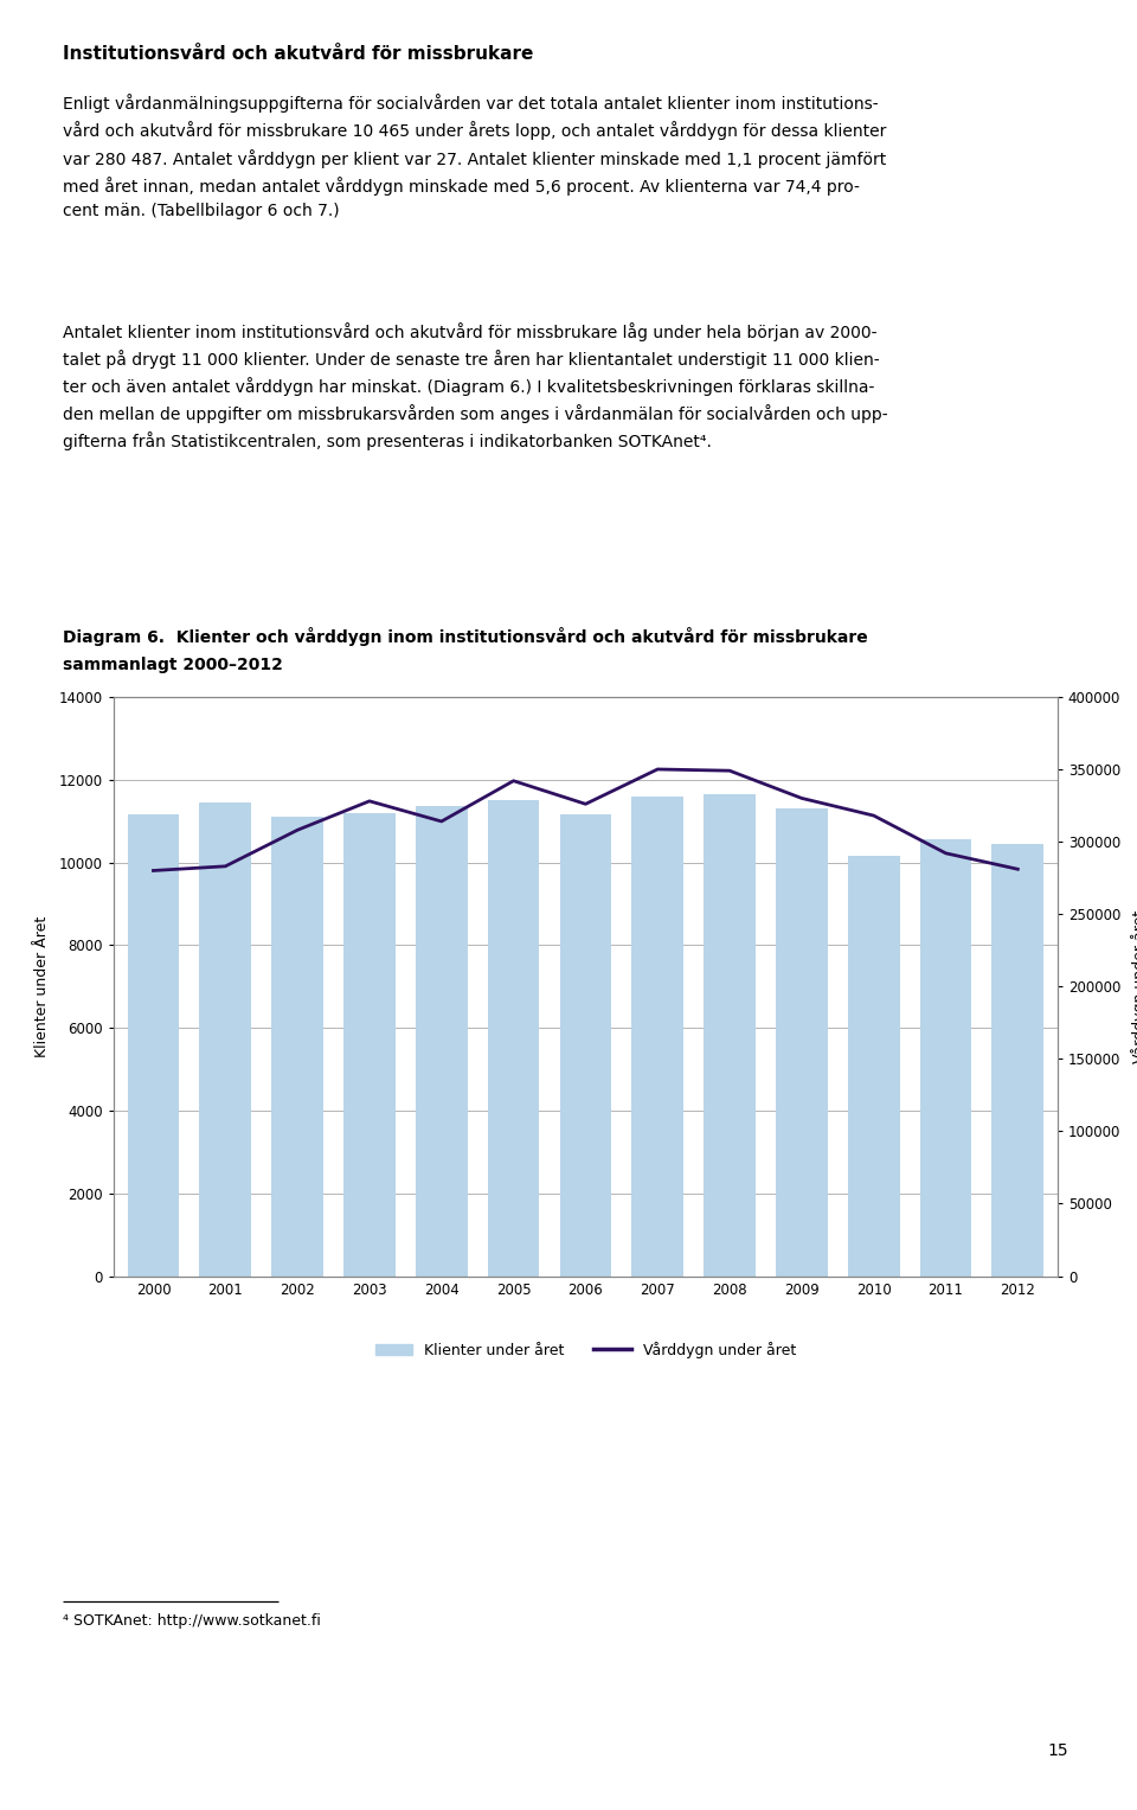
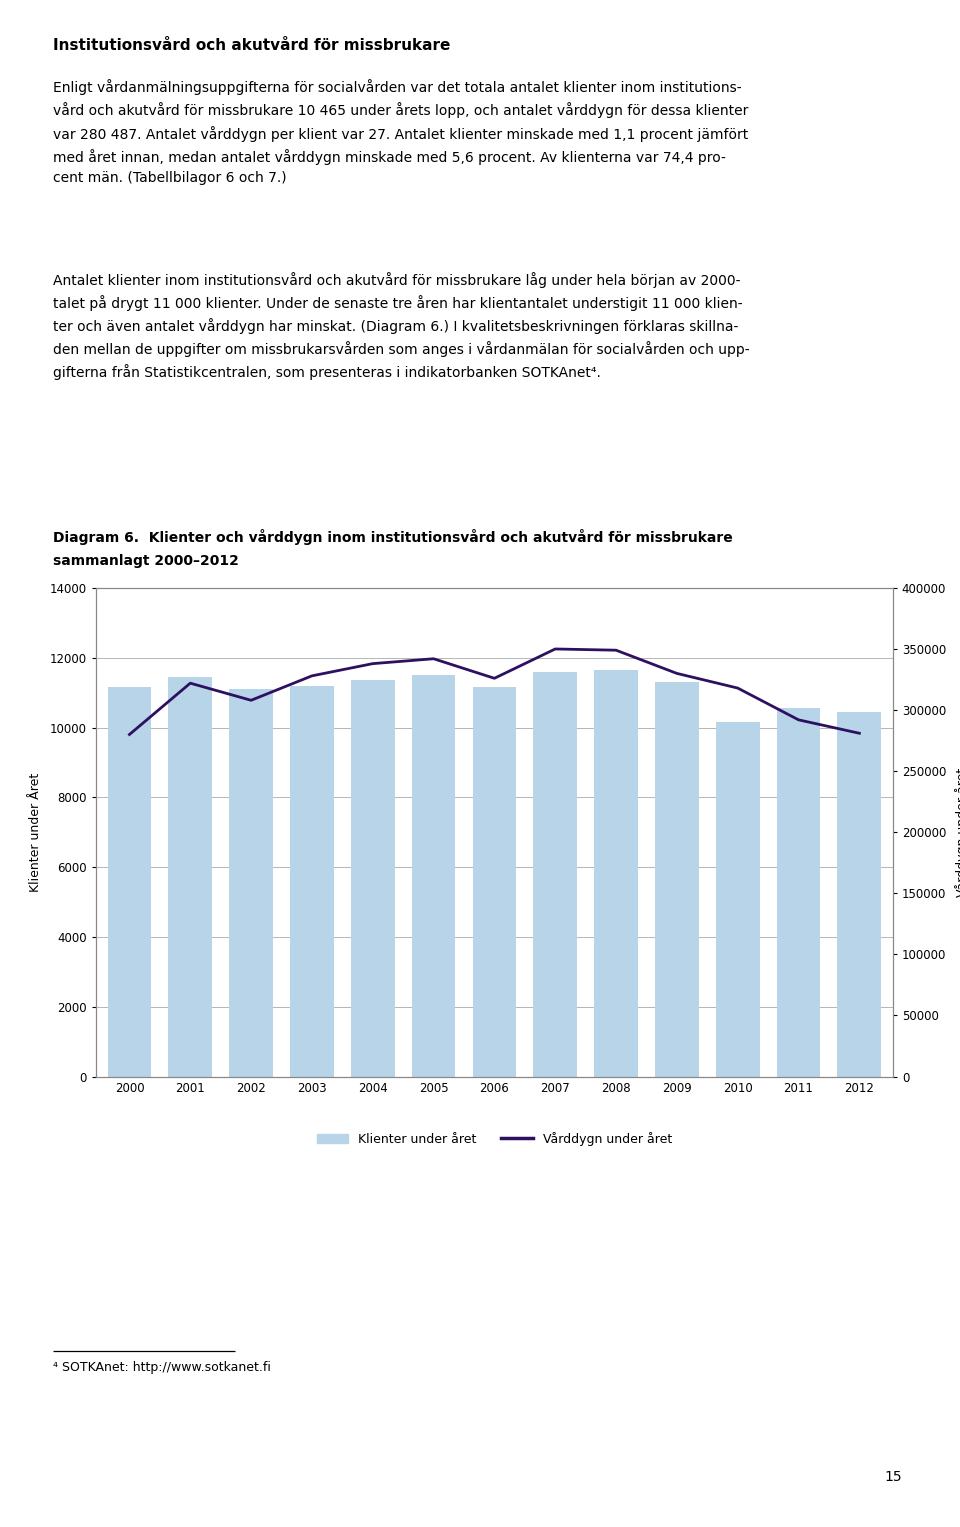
Vårddygn under året/2001: 283000 -> 322000
Vårddygn under året/2004: 314000 -> 338000
